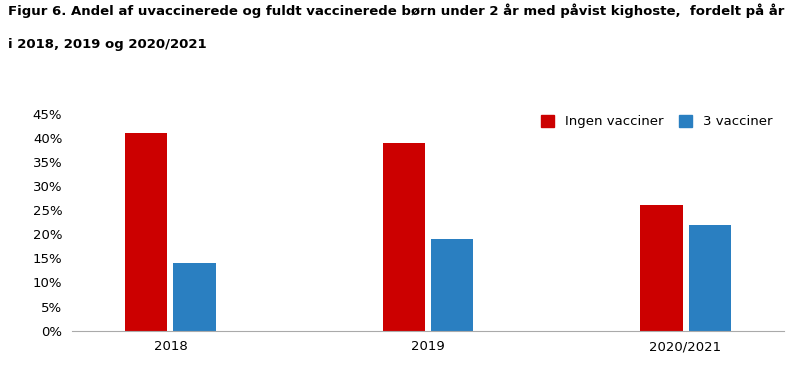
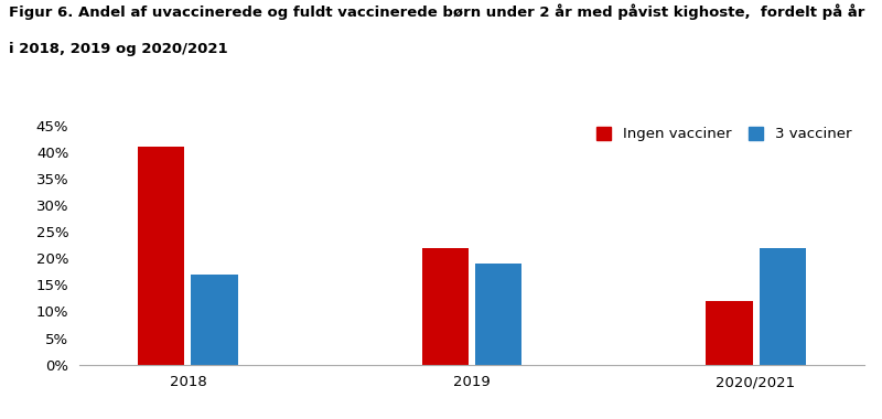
3 vacciner/2018: 14% -> 17%
Ingen vacciner/2019: 39% -> 22%
Ingen vacciner/2020/2021: 26% -> 12%
